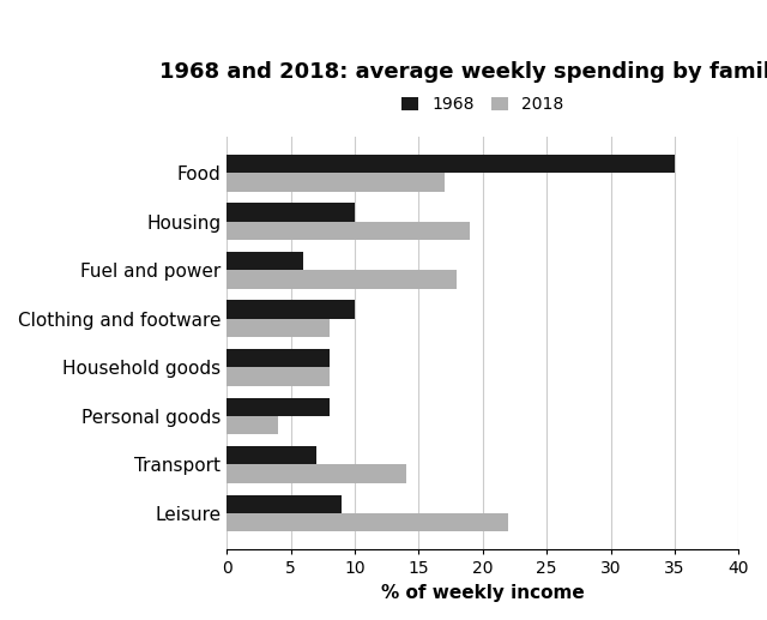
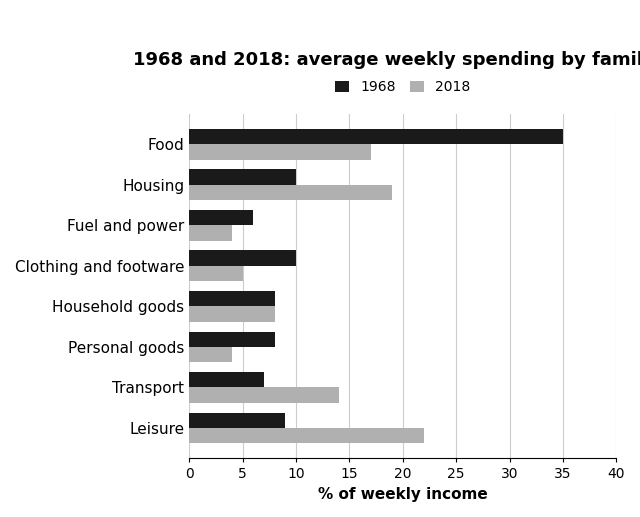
2018/Fuel and power: 18 -> 4
2018/Clothing and footware: 8 -> 5
